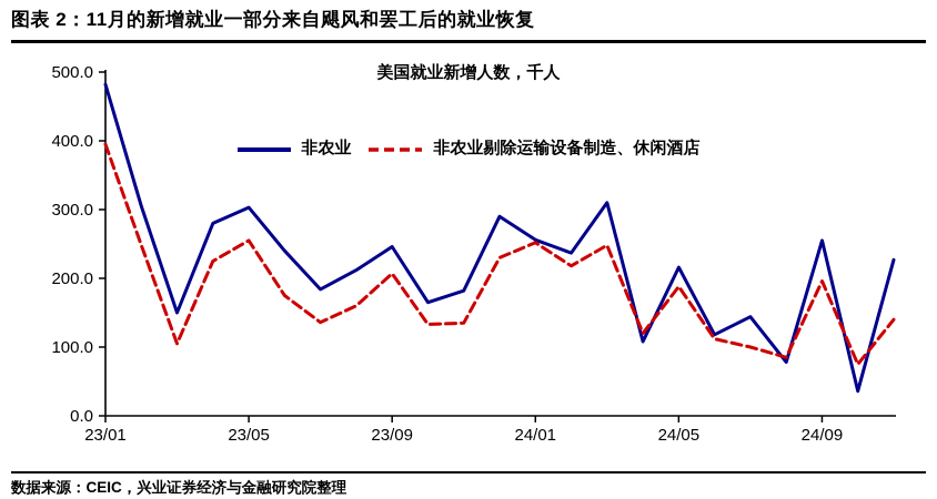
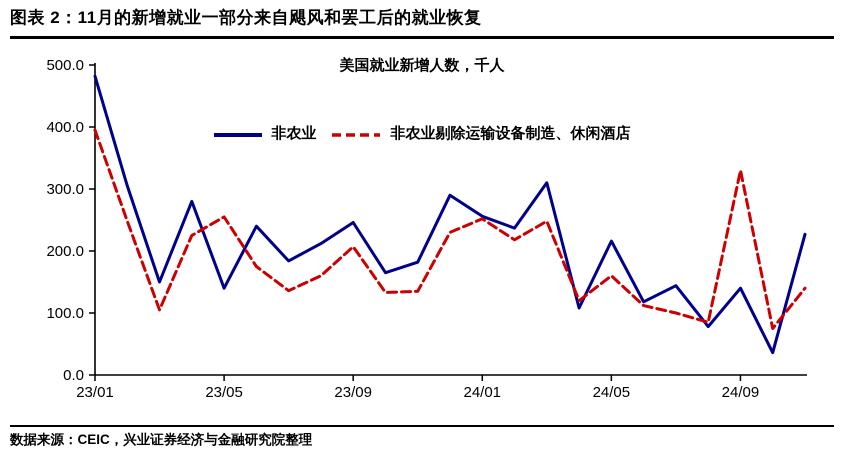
非农业/23/05: 300 -> 140
非农业剔除运输设备制造、休闲酒店/24/05: 190 -> 160
非农业/24/09: 260 -> 140
非农业剔除运输设备制造、休闲酒店/24/09: 200 -> 330
